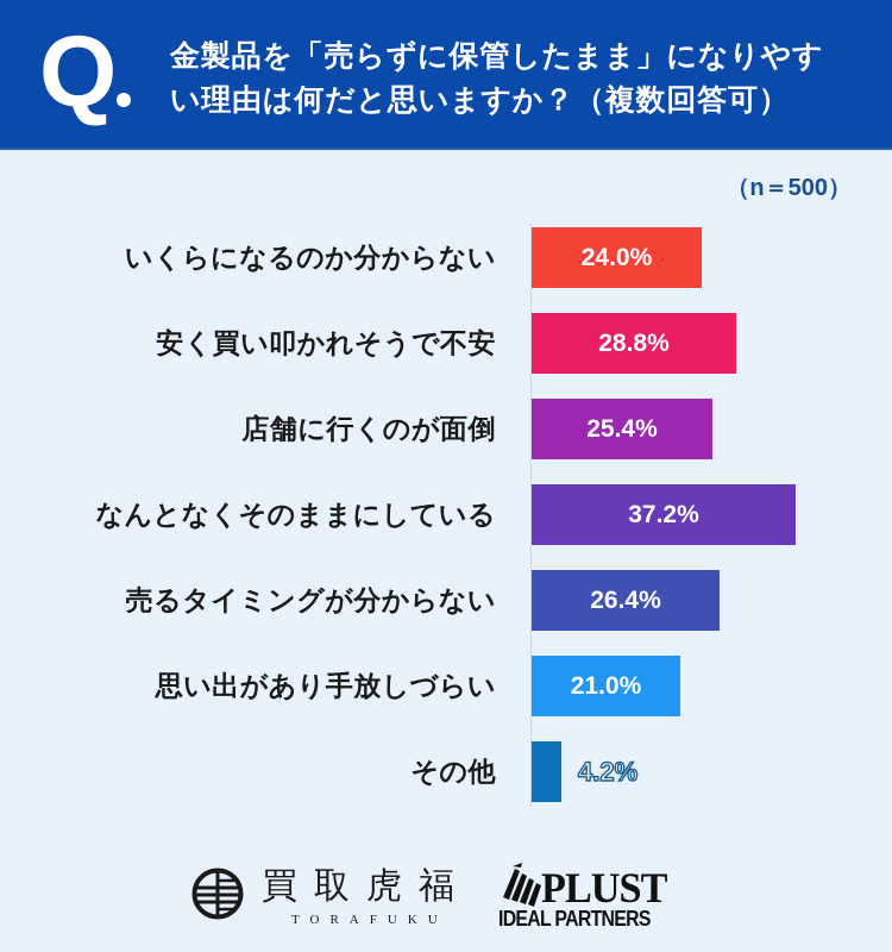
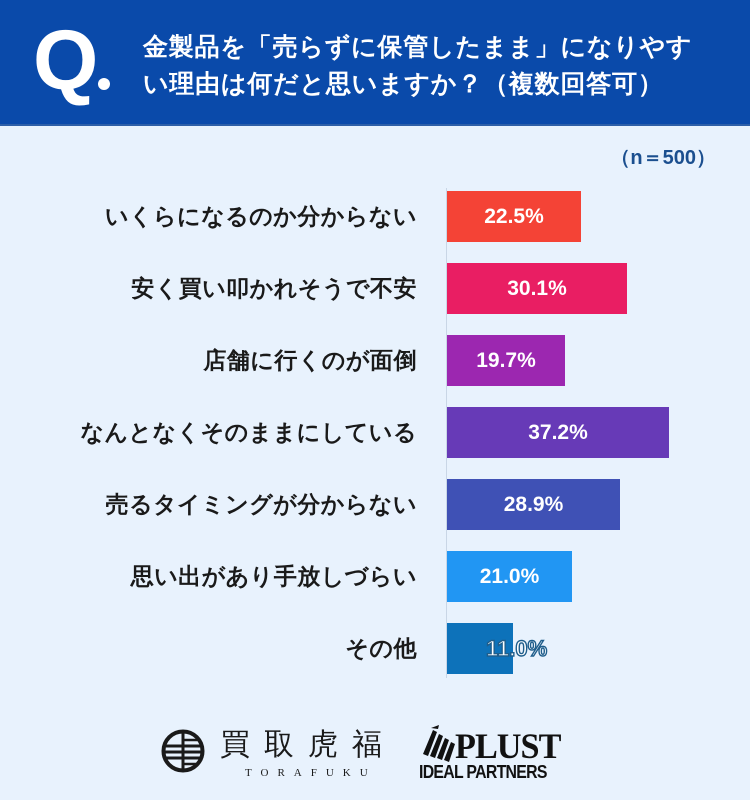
いくらになるのか分からない: 24.0% -> 22.5%
安く買い叩かれそうで不安: 28.8% -> 30.1%
店舗に行くのが面倒: 25.4% -> 19.7%
売るタイミングが分からない: 26.4% -> 28.9%
その他: 4.2% -> 11.0%
